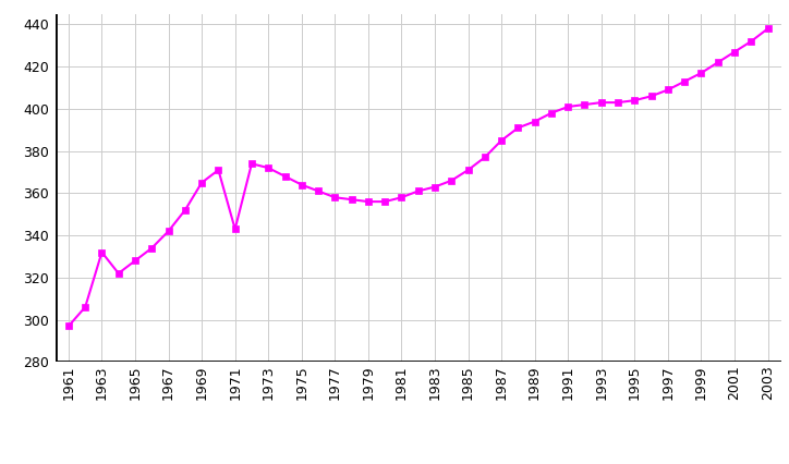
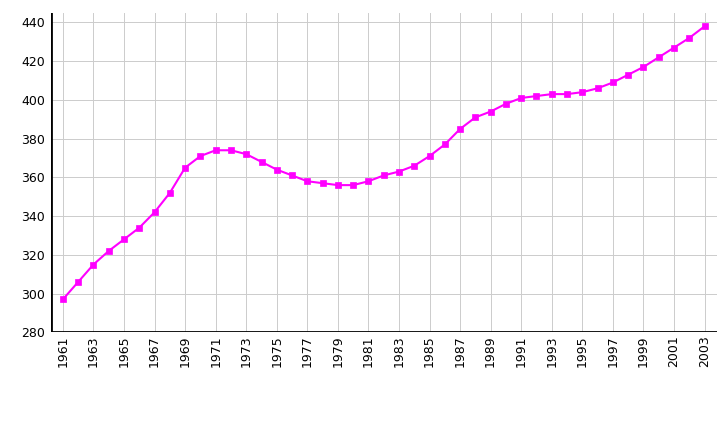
1963: 332 -> 315
1971: 343 -> 374
